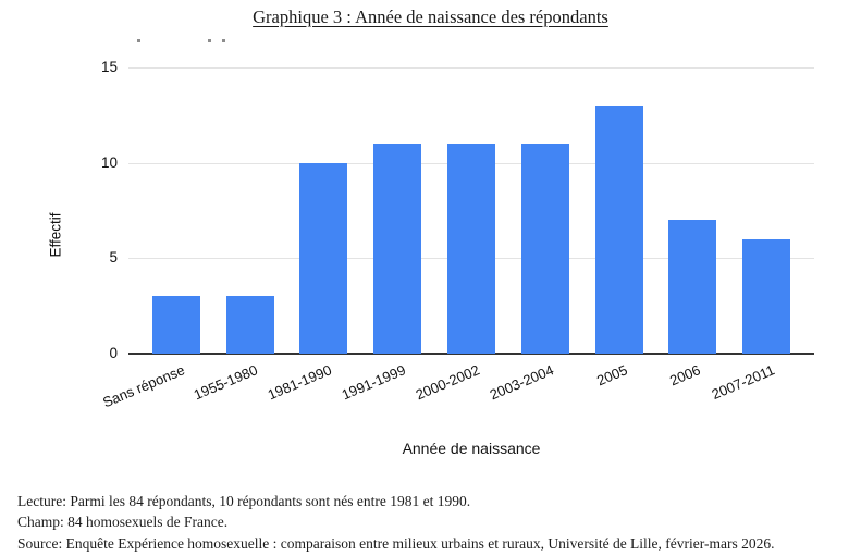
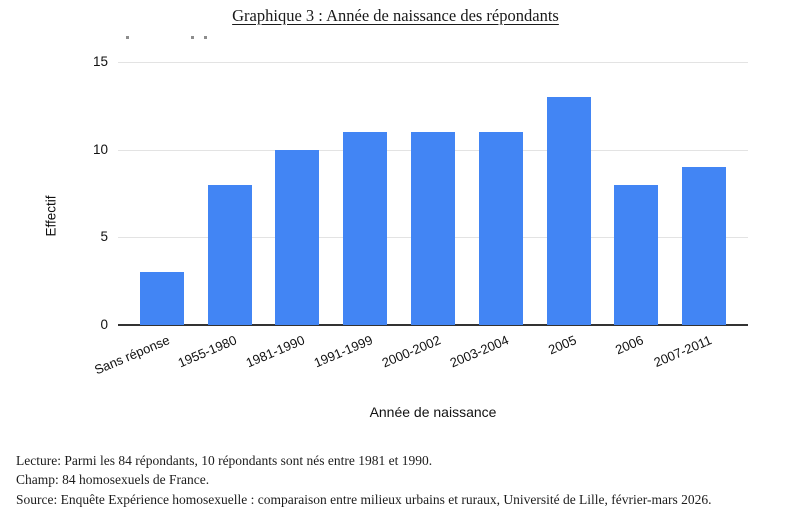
1955-1980: 3 -> 8
2006: 7 -> 8
2007-2011: 6 -> 9
